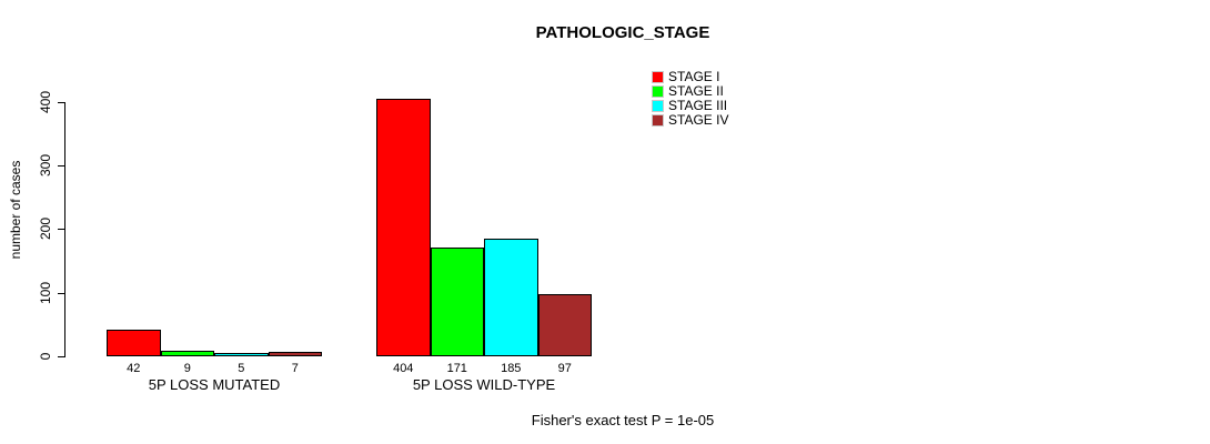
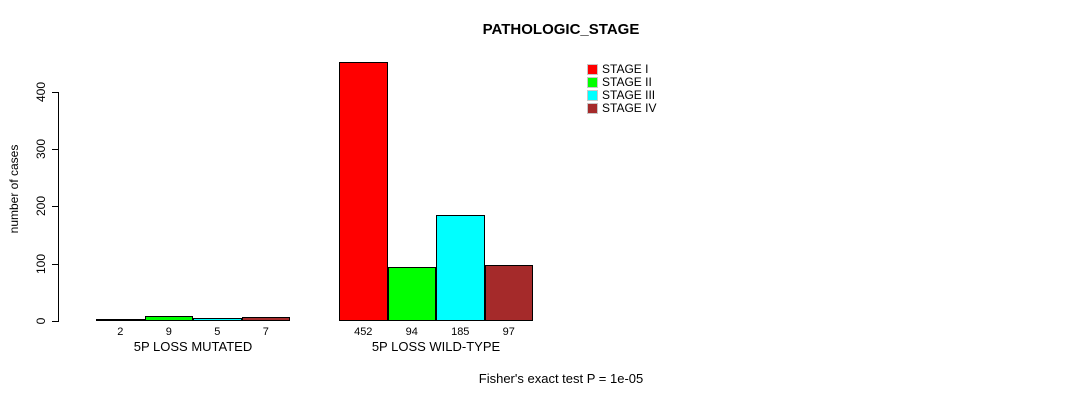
STAGE I/5P LOSS MUTATED: 42 -> 2
STAGE I/5P LOSS WILD-TYPE: 404 -> 452
STAGE II/5P LOSS WILD-TYPE: 171 -> 94
